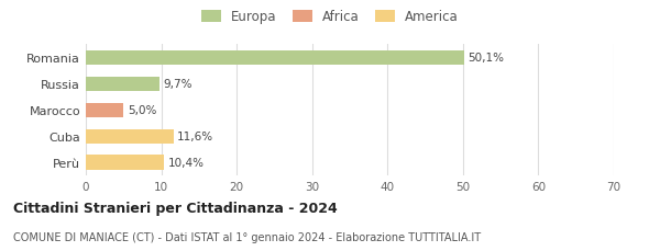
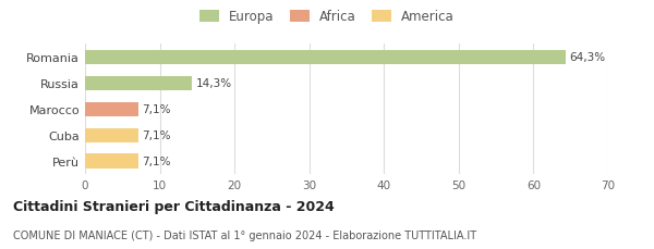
Romania: 50,1% -> 64,3%
Russia: 9,7% -> 14,3%
Marocco: 5,0% -> 7,1%
Cuba: 11,6% -> 7,1%
Perù: 10,4% -> 7,1%
